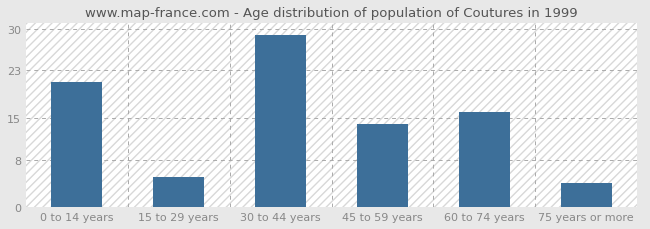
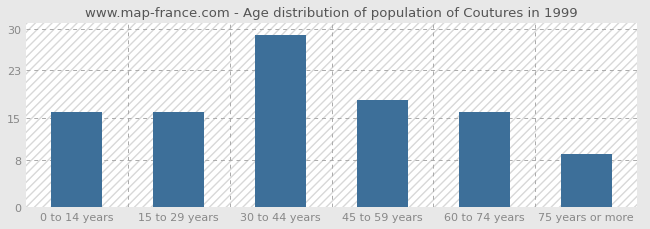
0 to 14 years: 21 -> 16
15 to 29 years: 5 -> 16
45 to 59 years: 14 -> 18
75 years or more: 4 -> 9
